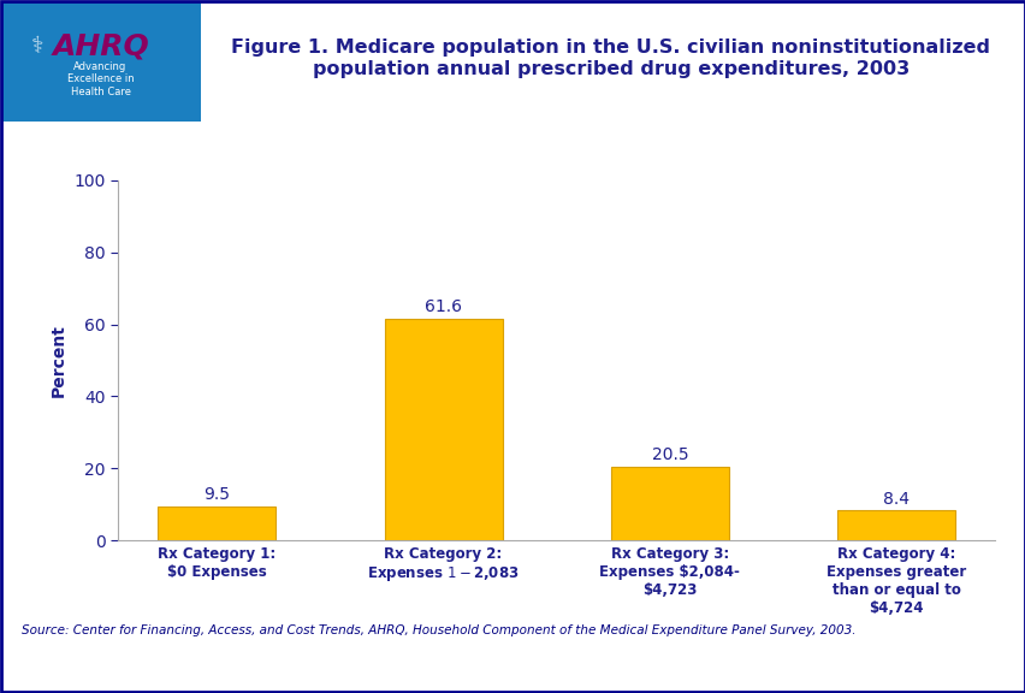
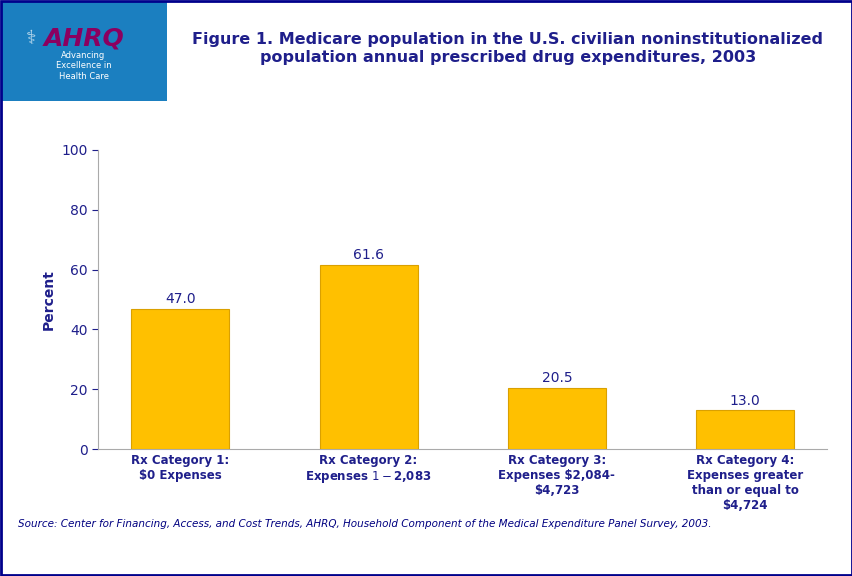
Rx Category 1: $0 Expenses: 9.5 -> 47.0
Rx Category 4: Expenses greater than or equal to $4,724: 8.4 -> 13.0
